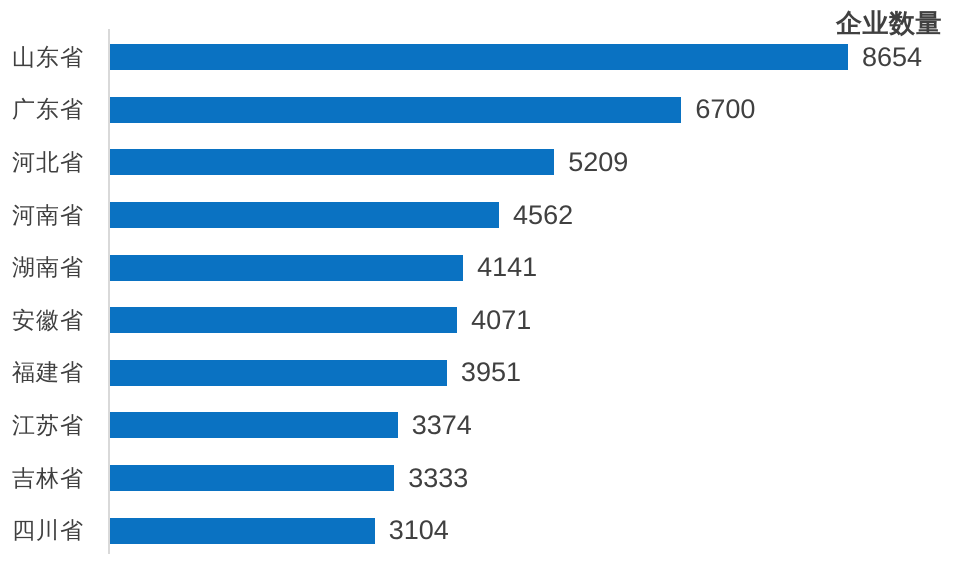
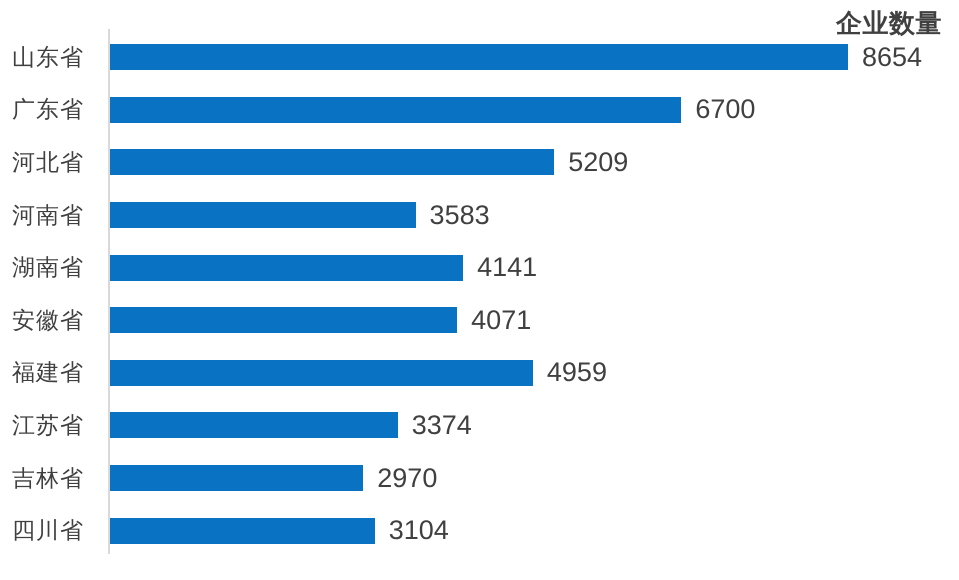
河南省: 4562 -> 3583
福建省: 3951 -> 4959
吉林省: 3333 -> 2970
